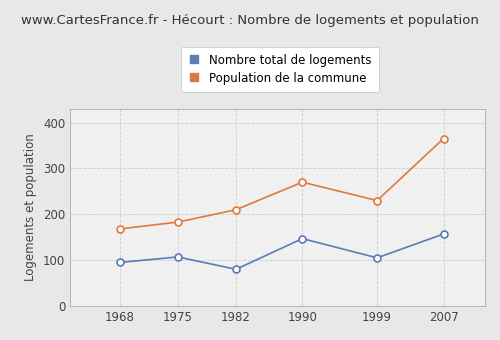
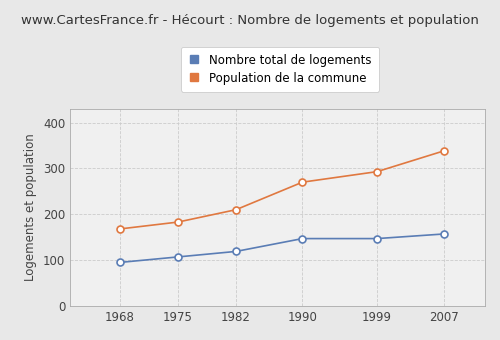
Nombre total de logements/1982: 80 -> 119
Nombre total de logements/1999: 105 -> 147
Population de la commune/1999: 230 -> 293
Population de la commune/2007: 365 -> 338
